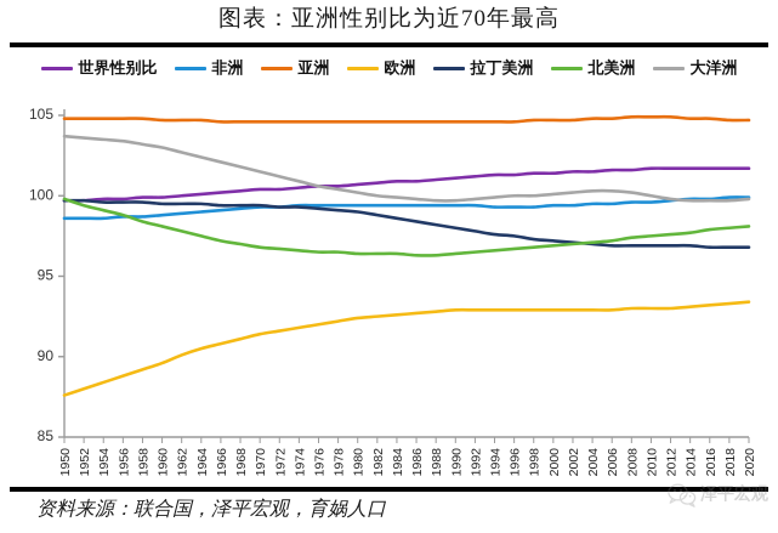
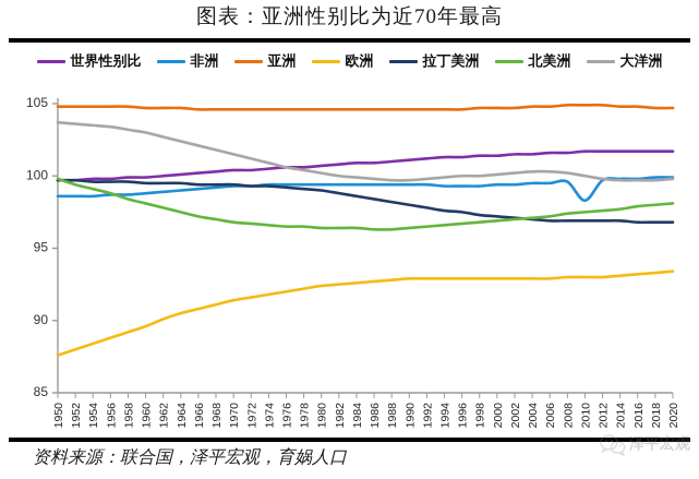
非洲/2010: 99.6 -> 98.3
